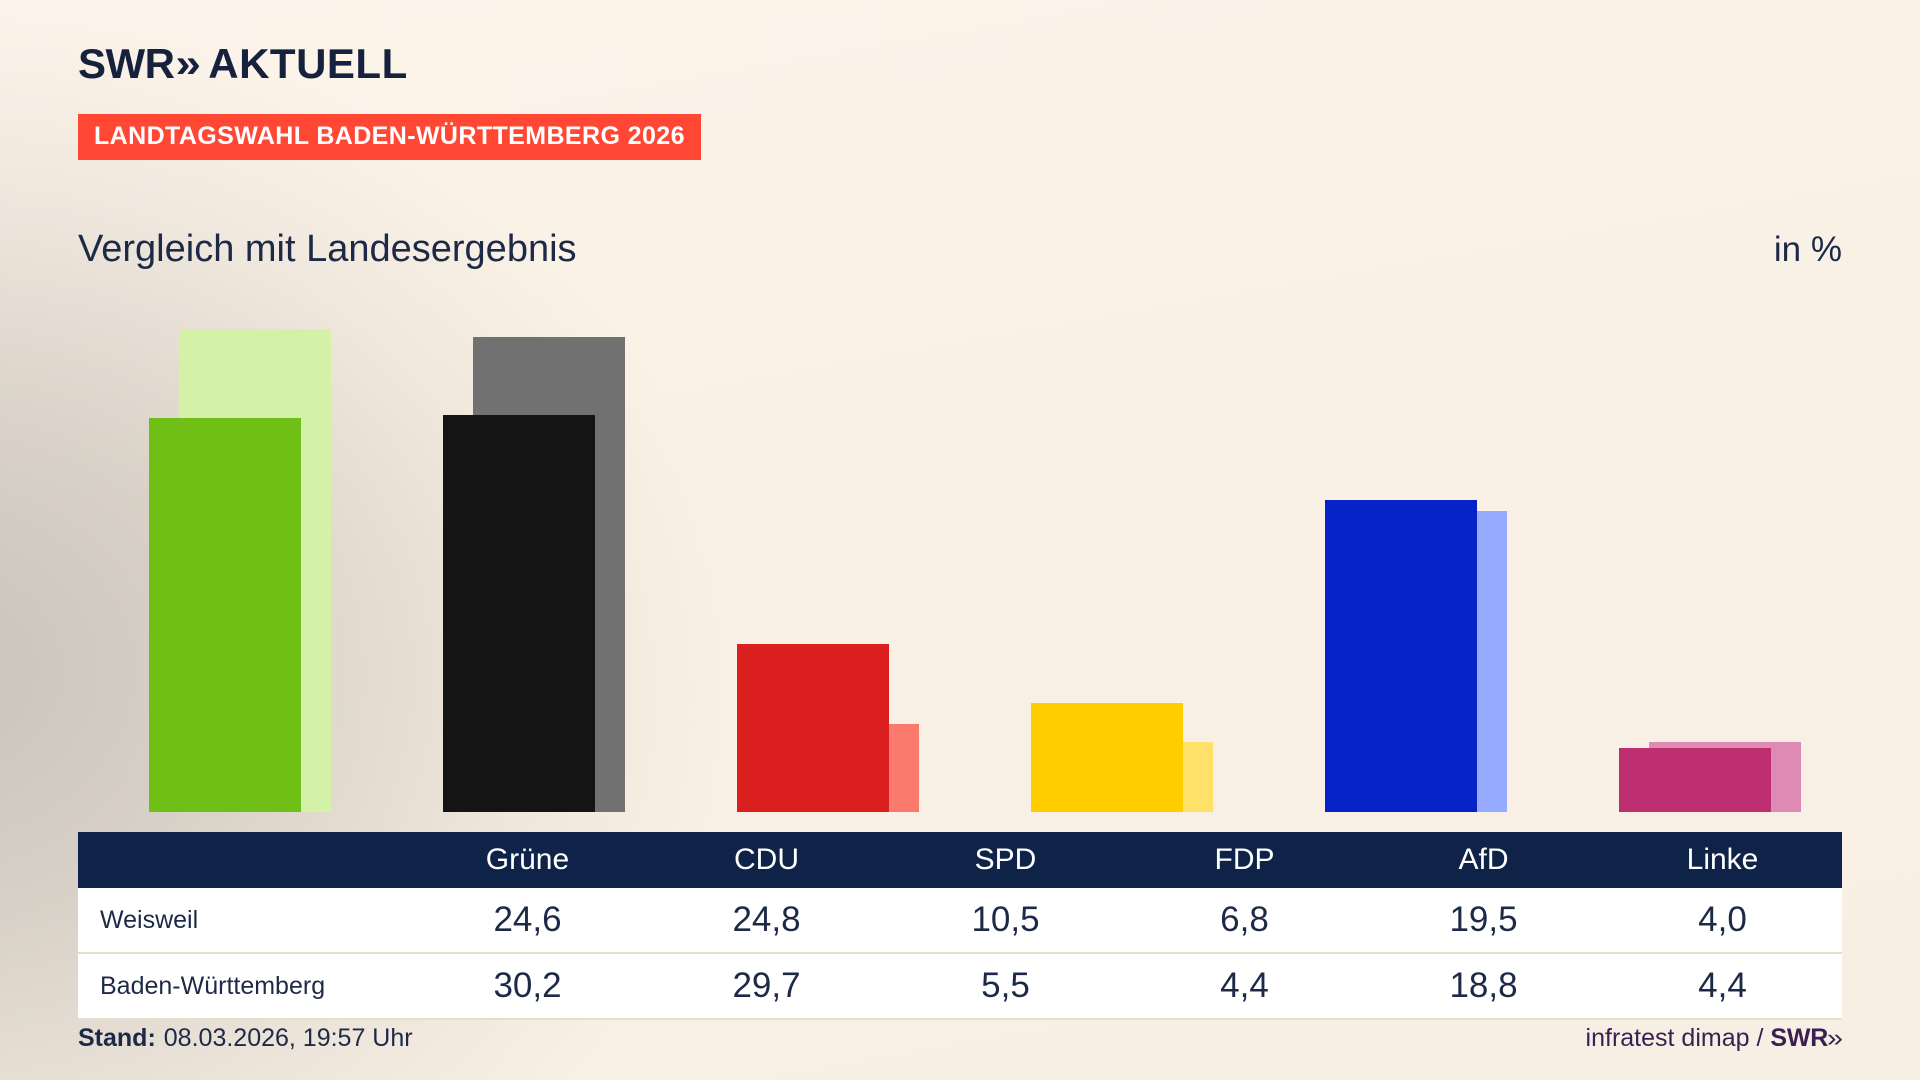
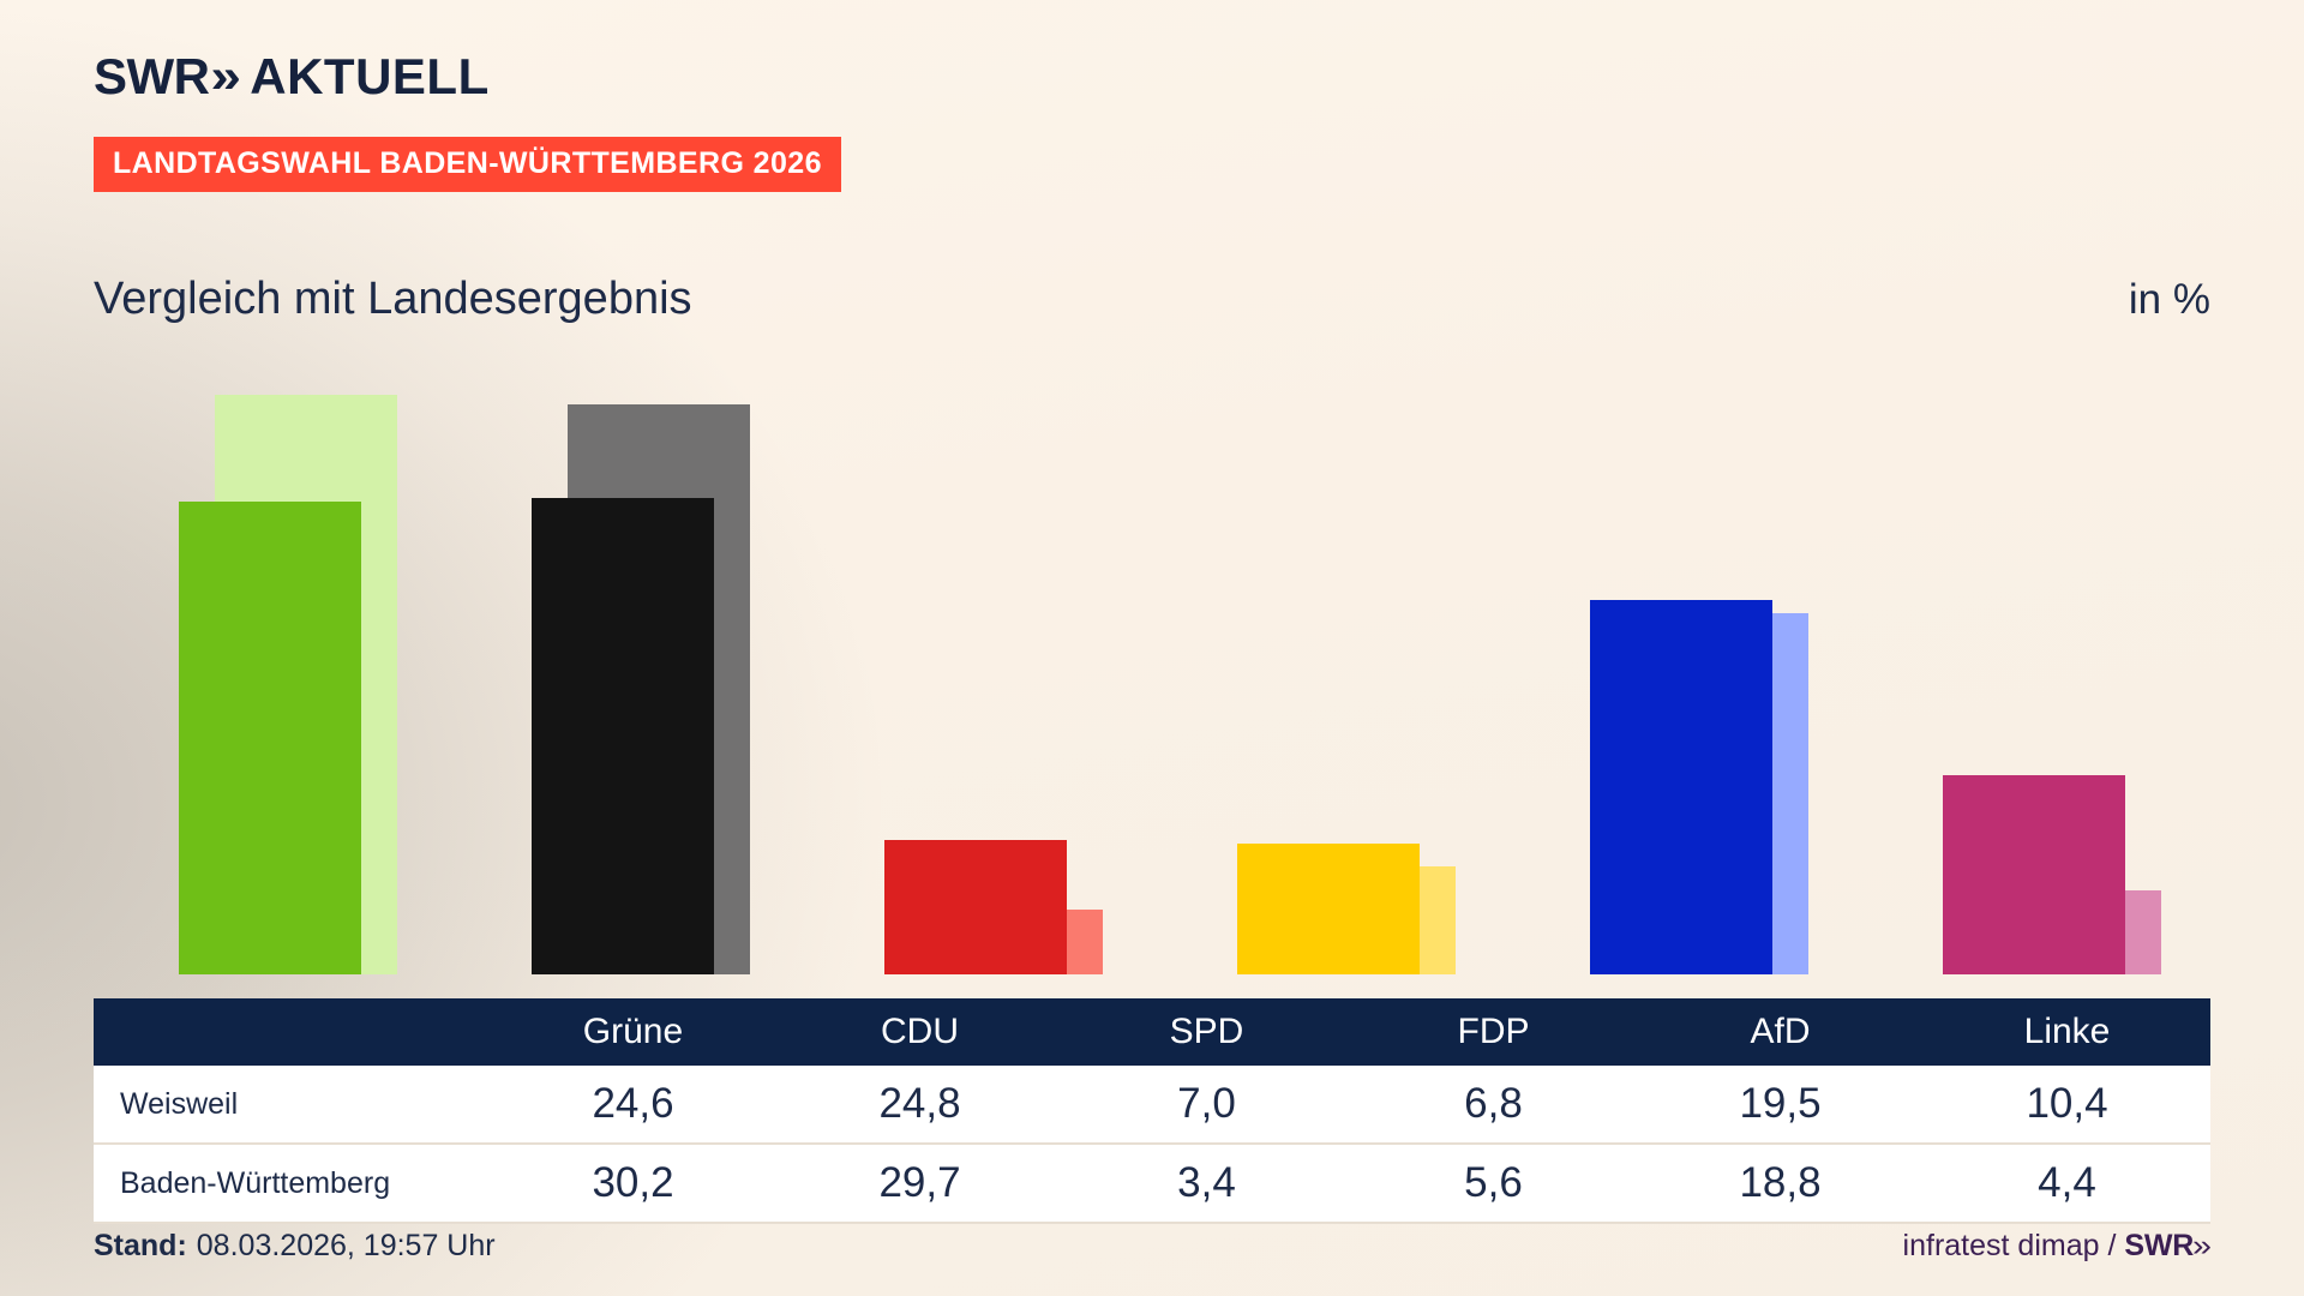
Weisweil/SPD: 10,5 -> 7,0
Baden-Württemberg/SPD: 5,5 -> 3,4
Baden-Württemberg/FDP: 4,4 -> 5,6
Weisweil/Linke: 4,0 -> 10,4
